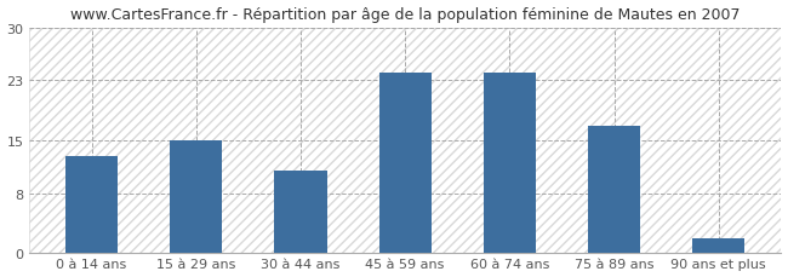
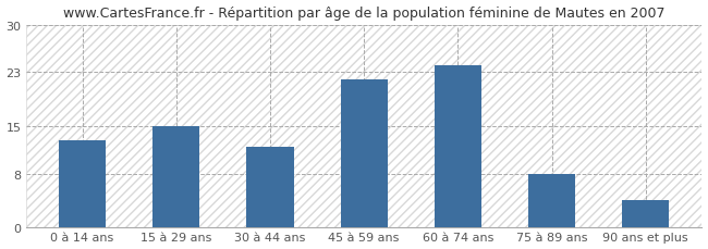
30 à 44 ans: 11 -> 12
45 à 59 ans: 24 -> 22
75 à 89 ans: 17 -> 8
90 ans et plus: 2 -> 4
